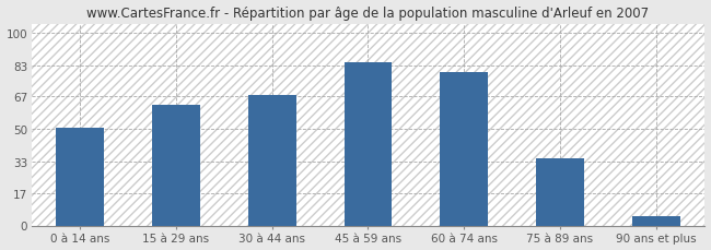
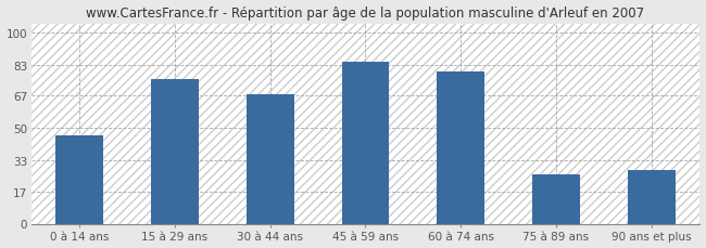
0 à 14 ans: 51 -> 46
15 à 29 ans: 63 -> 76
75 à 89 ans: 35 -> 26
90 ans et plus: 5 -> 28
